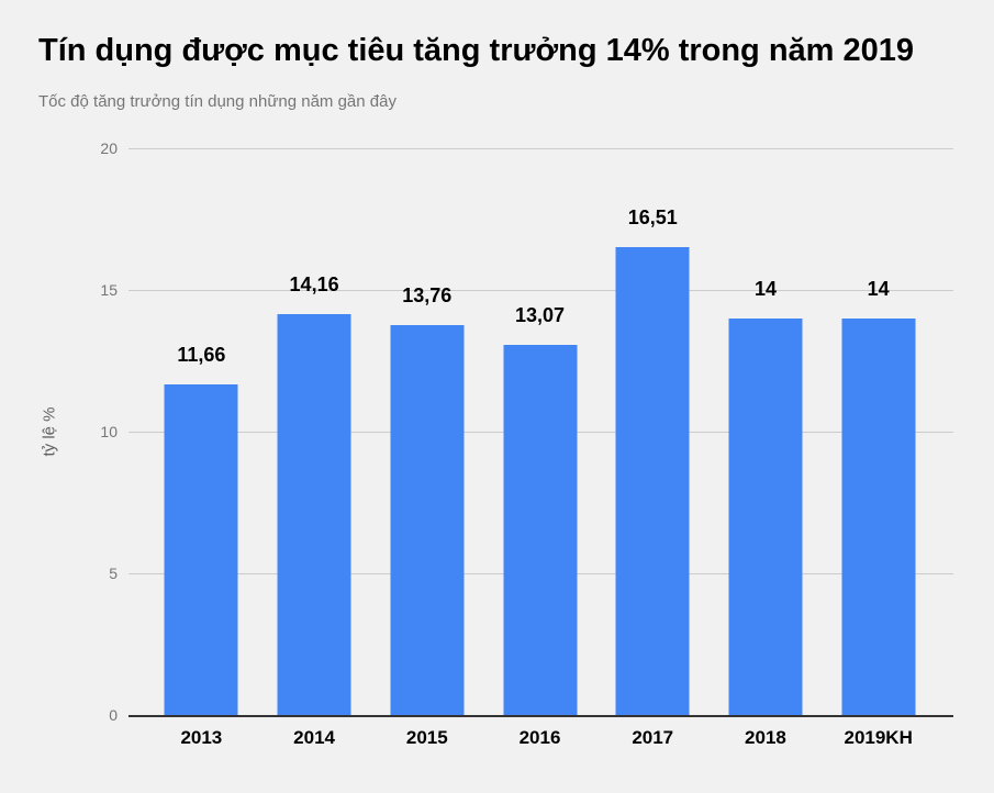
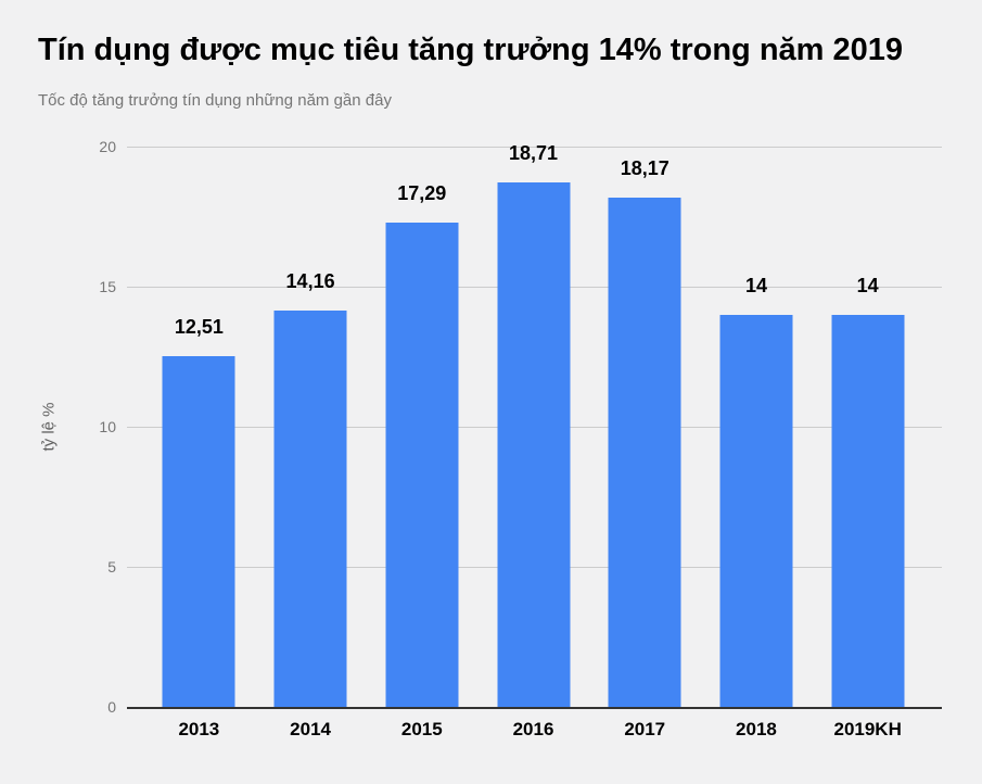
2013: 11,66 -> 12,51
2015: 13,76 -> 17,29
2016: 13,07 -> 18,71
2017: 16,51 -> 18,17
